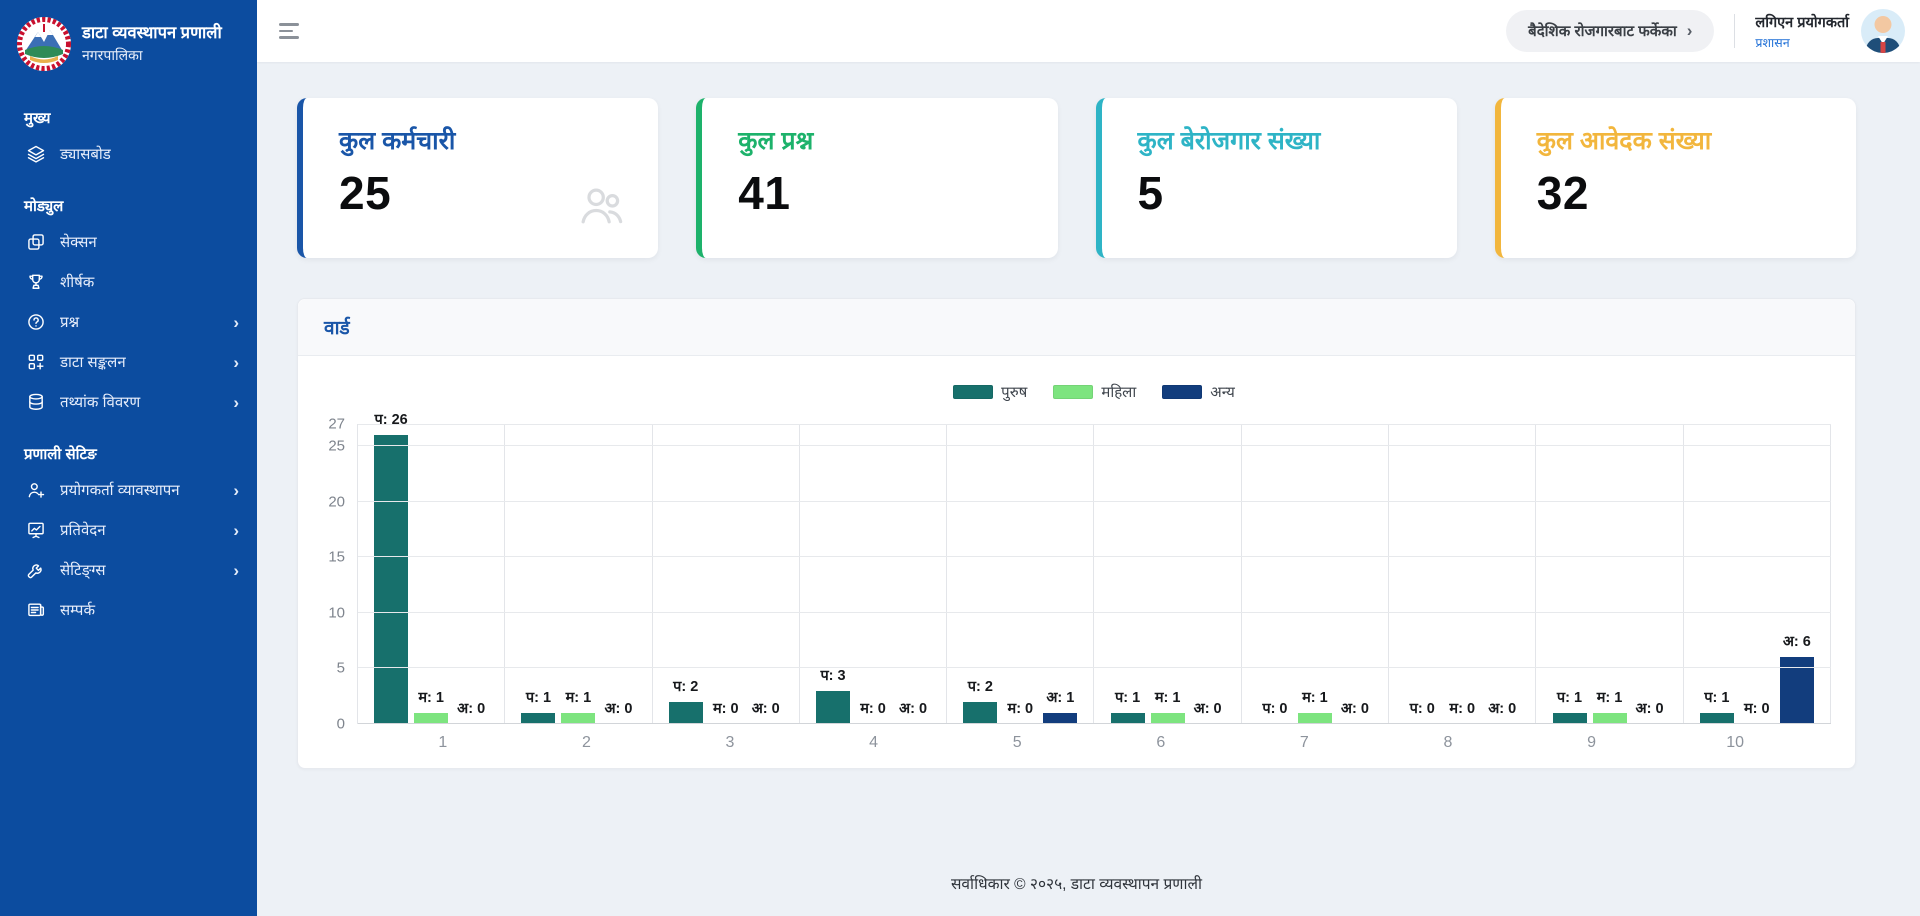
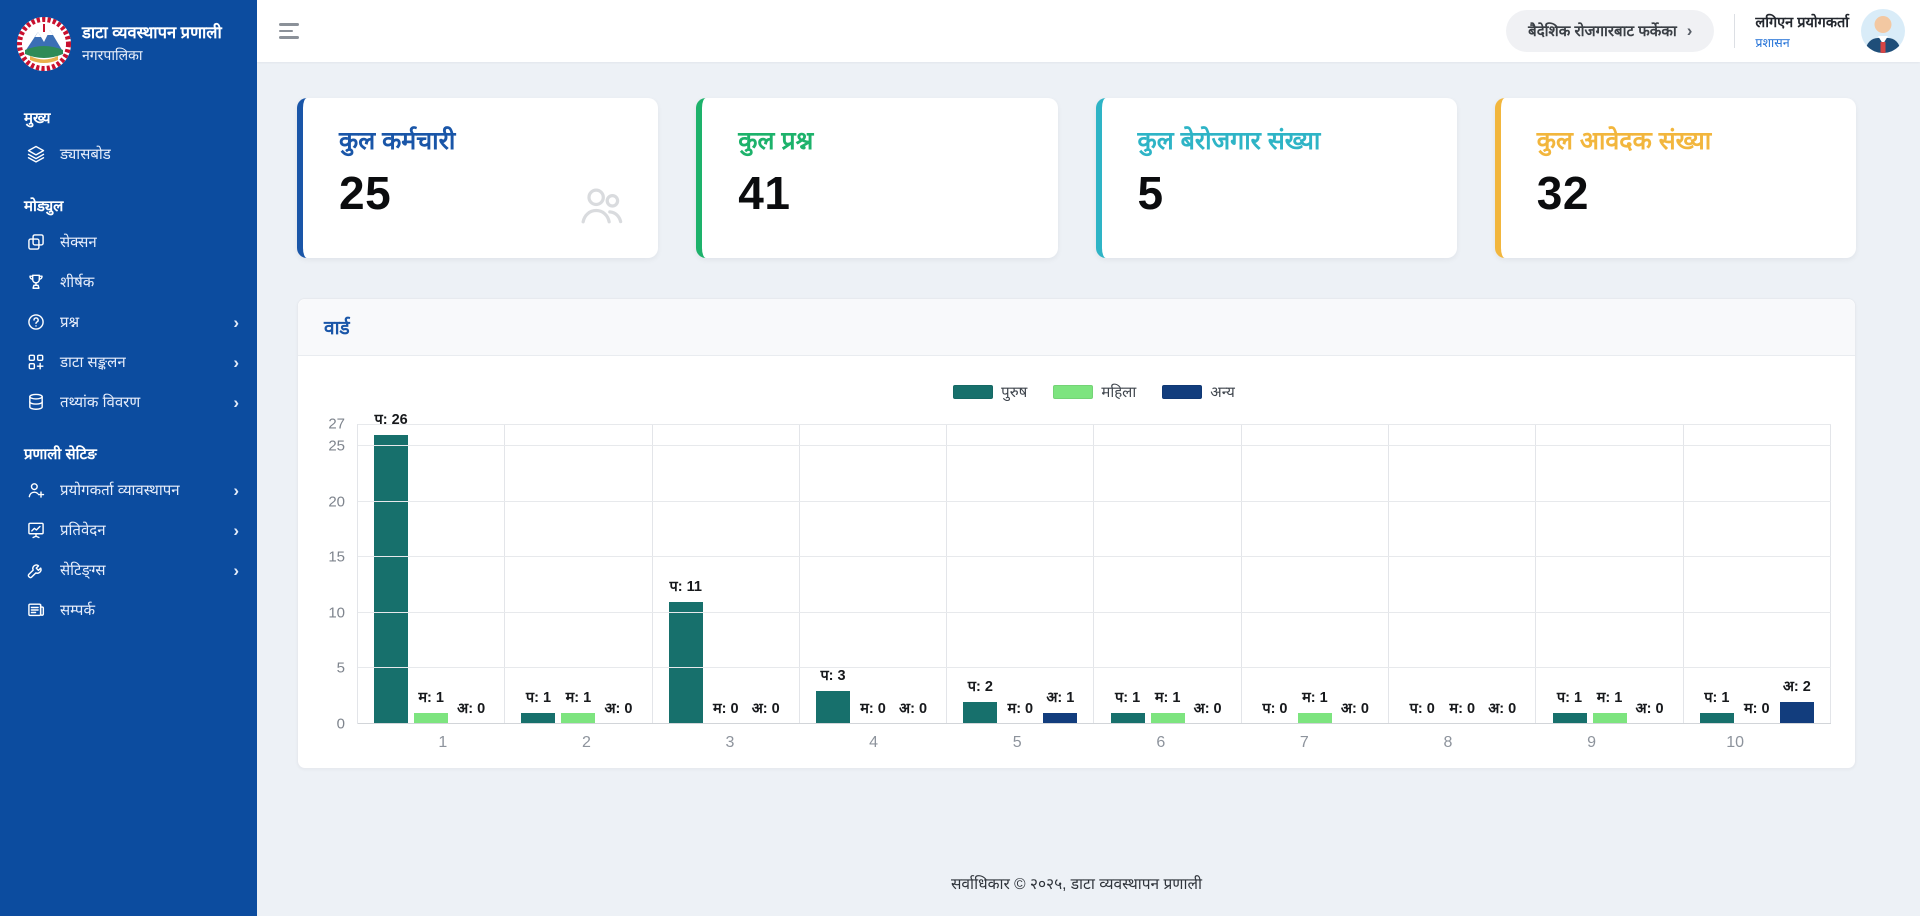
पुरुष/3: 2 -> 11
अन्य/10: 6 -> 2
